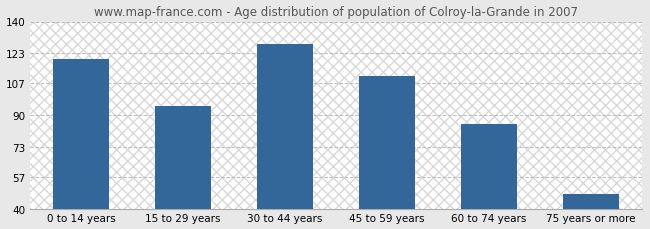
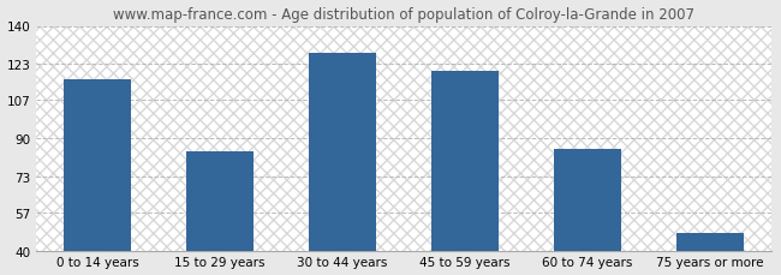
0 to 14 years: 120 -> 116
15 to 29 years: 95 -> 84
45 to 59 years: 111 -> 120
